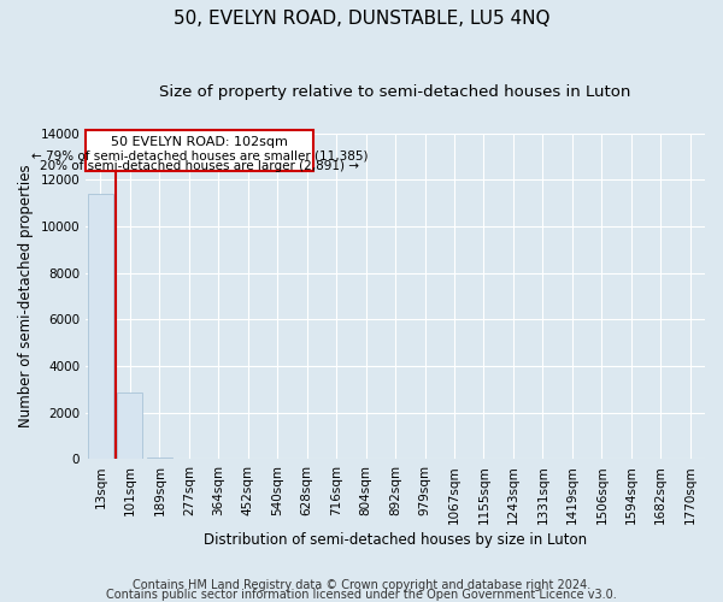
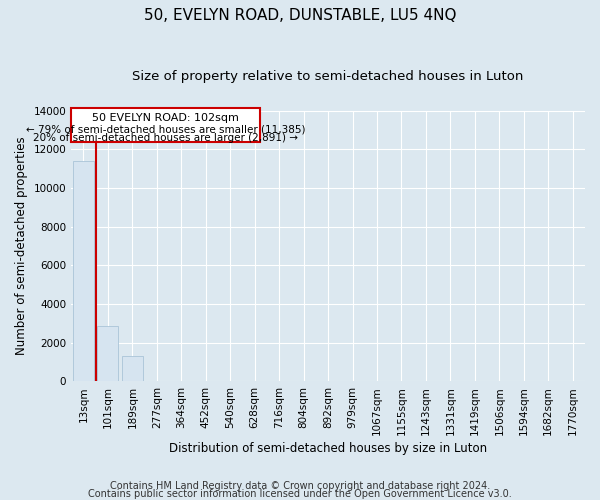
189sqm: 100 -> 1300
